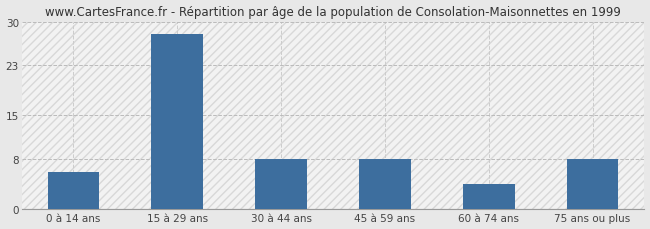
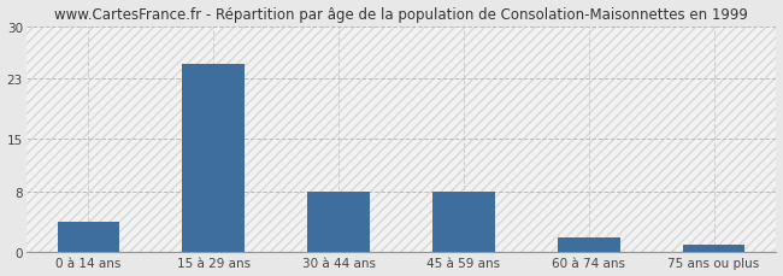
0 à 14 ans: 6 -> 4
15 à 29 ans: 28 -> 25
60 à 74 ans: 4 -> 2
75 ans ou plus: 8 -> 1
